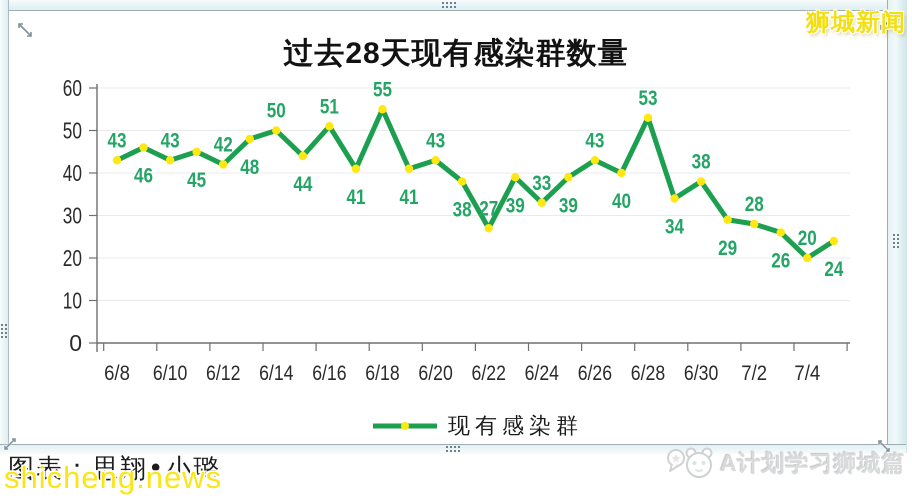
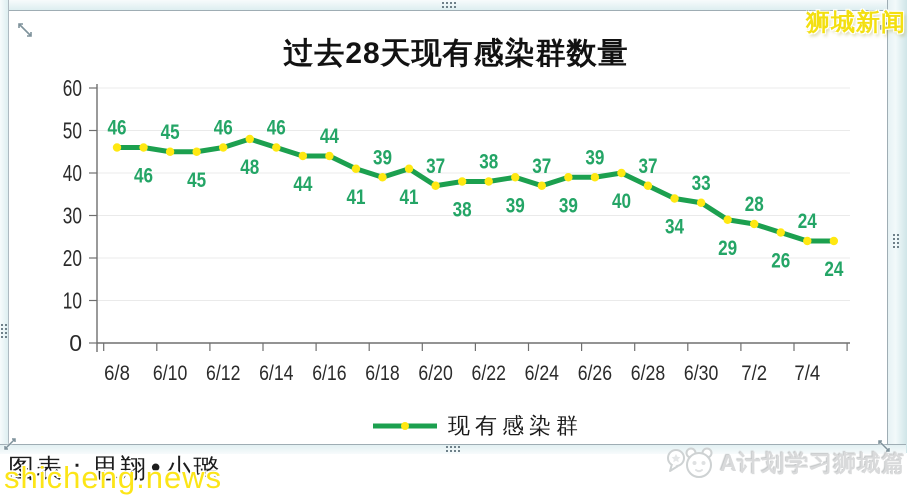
6/8: 43 -> 46
6/10: 43 -> 45
6/12: 42 -> 46
6/14: 50 -> 46
6/16: 51 -> 44
6/18: 55 -> 39
6/20: 43 -> 37
6/22: 27 -> 38
6/24: 33 -> 37
6/26: 43 -> 39
6/28: 53 -> 37
6/30: 38 -> 33
7/4: 20 -> 24
